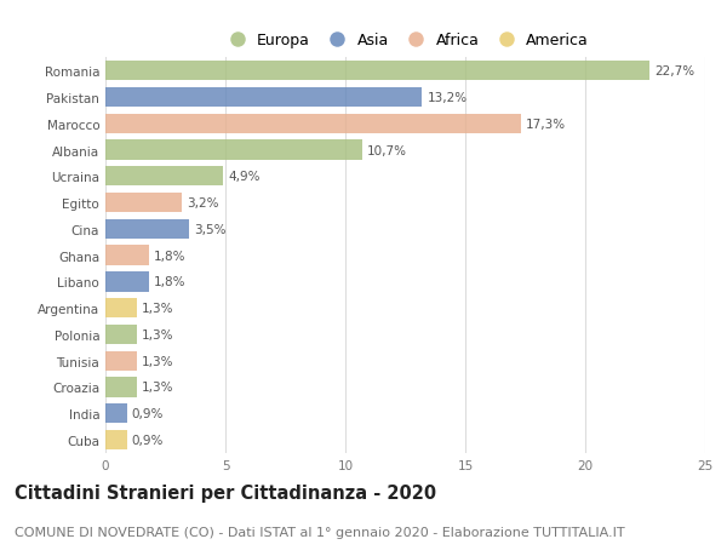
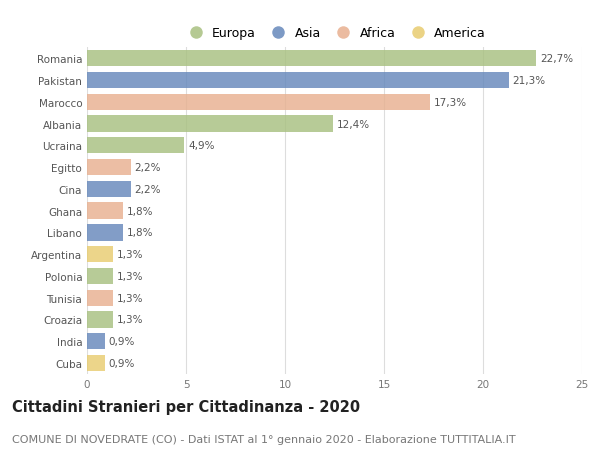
Pakistan: 13,2% -> 21,3%
Albania: 10,7% -> 12,4%
Egitto: 3,2% -> 2,2%
Cina: 3,5% -> 2,2%
